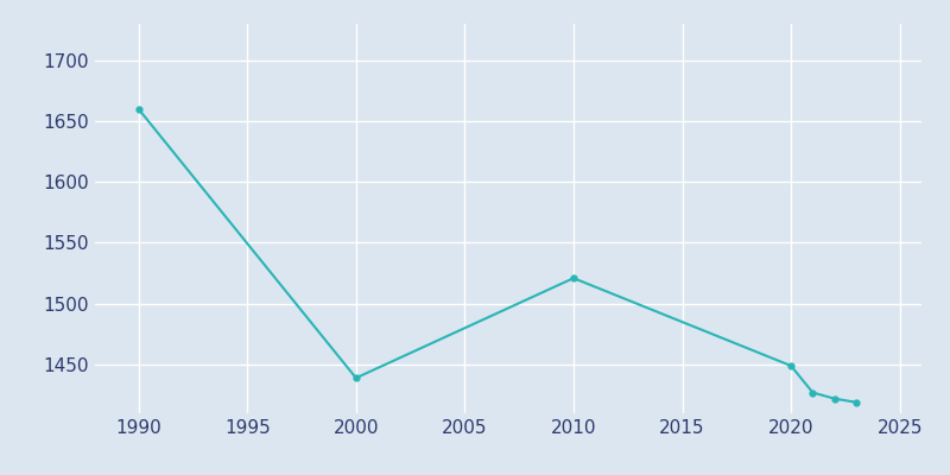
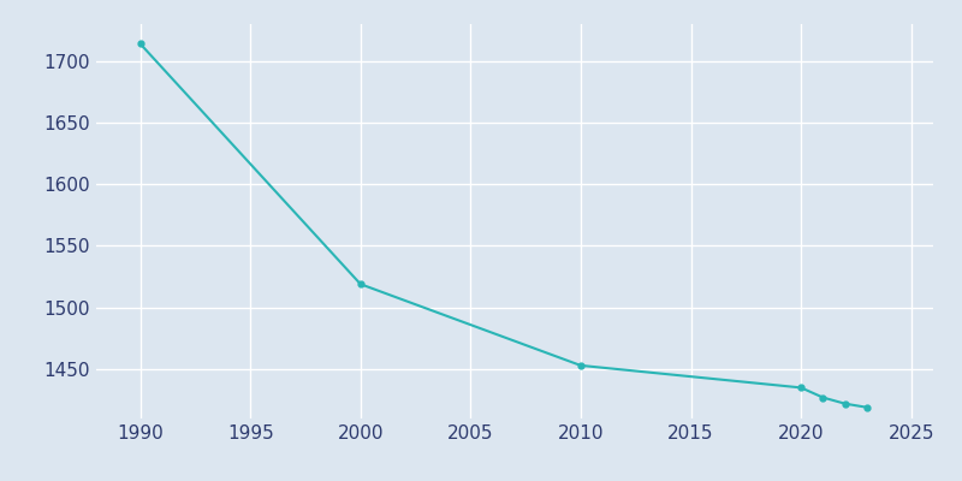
1990: 1660 -> 1714
2000: 1439 -> 1519
2010: 1521 -> 1453
2020: 1449 -> 1435
